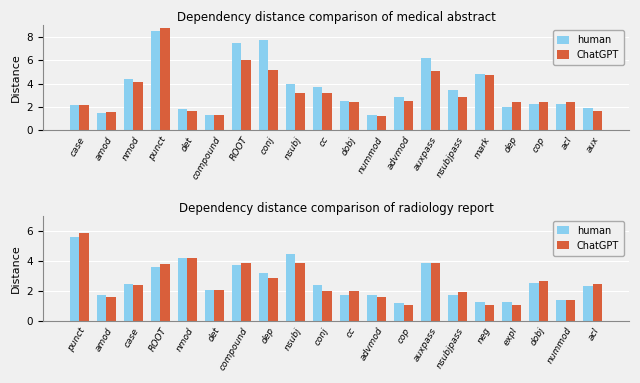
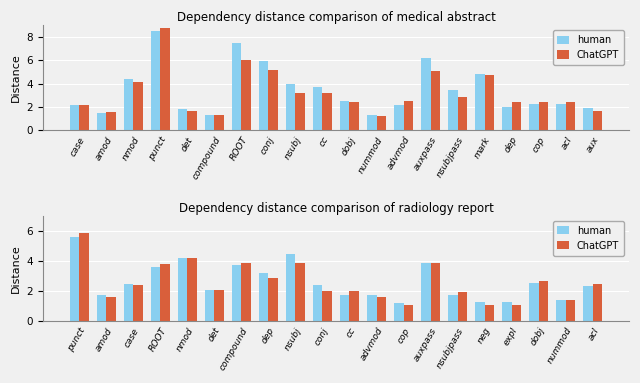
Dependency distance comparison of medical abstract/human/conj: 7.7 -> 5.9
Dependency distance comparison of medical abstract/human/advmod: 2.9 -> 2.2
